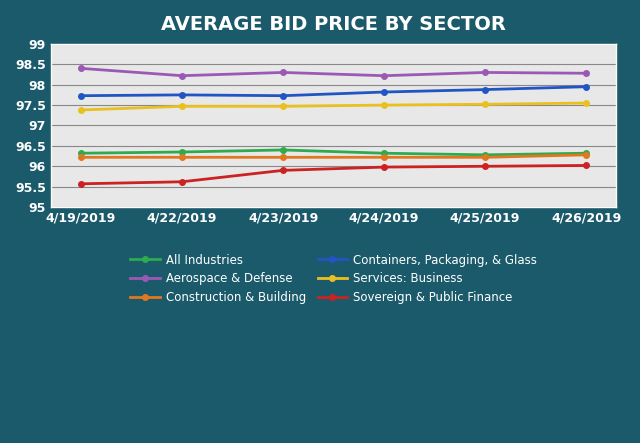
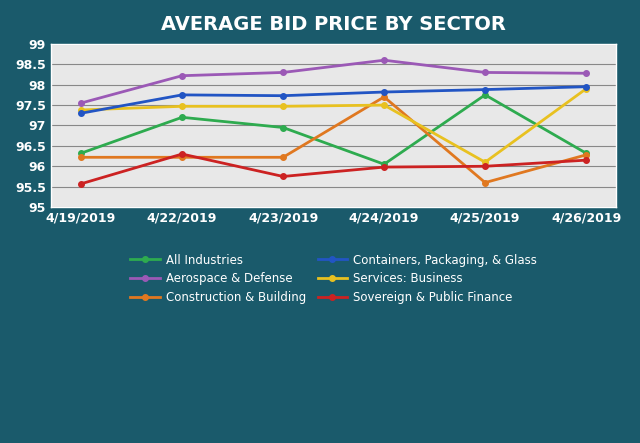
Aerospace & Defense/4/19/2019: 98.40 -> 97.55
Containers, Packaging, & Glass/4/19/2019: 97.73 -> 97.30
All Industries/4/22/2019: 96.35 -> 97.20
Sovereign & Public Finance/4/22/2019: 95.62 -> 96.30
All Industries/4/23/2019: 96.40 -> 96.95
Sovereign & Public Finance/4/23/2019: 95.90 -> 95.75
All Industries/4/24/2019: 96.32 -> 96.05
Construction & Building/4/24/2019: 96.22 -> 97.70
Aerospace & Defense/4/24/2019: 98.22 -> 98.60
All Industries/4/25/2019: 96.28 -> 97.75
Construction & Building/4/25/2019: 96.22 -> 95.60
Services: Business/4/25/2019: 97.52 -> 96.10
Services: Business/4/26/2019: 97.55 -> 97.90
Sovereign & Public Finance/4/26/2019: 96.02 -> 96.15
